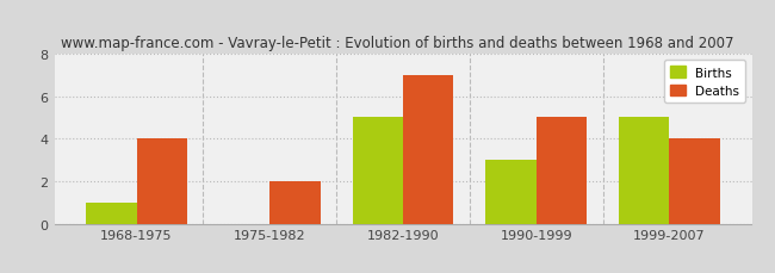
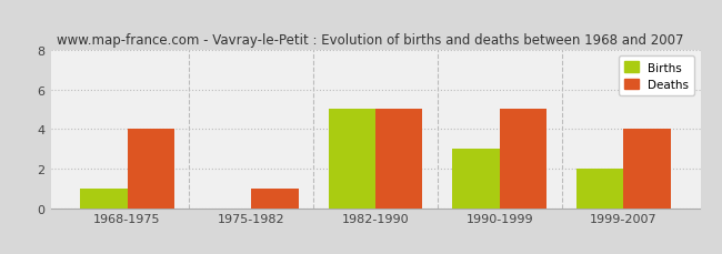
Deaths/1975-1982: 2 -> 1
Deaths/1982-1990: 7 -> 5
Births/1999-2007: 5 -> 2
